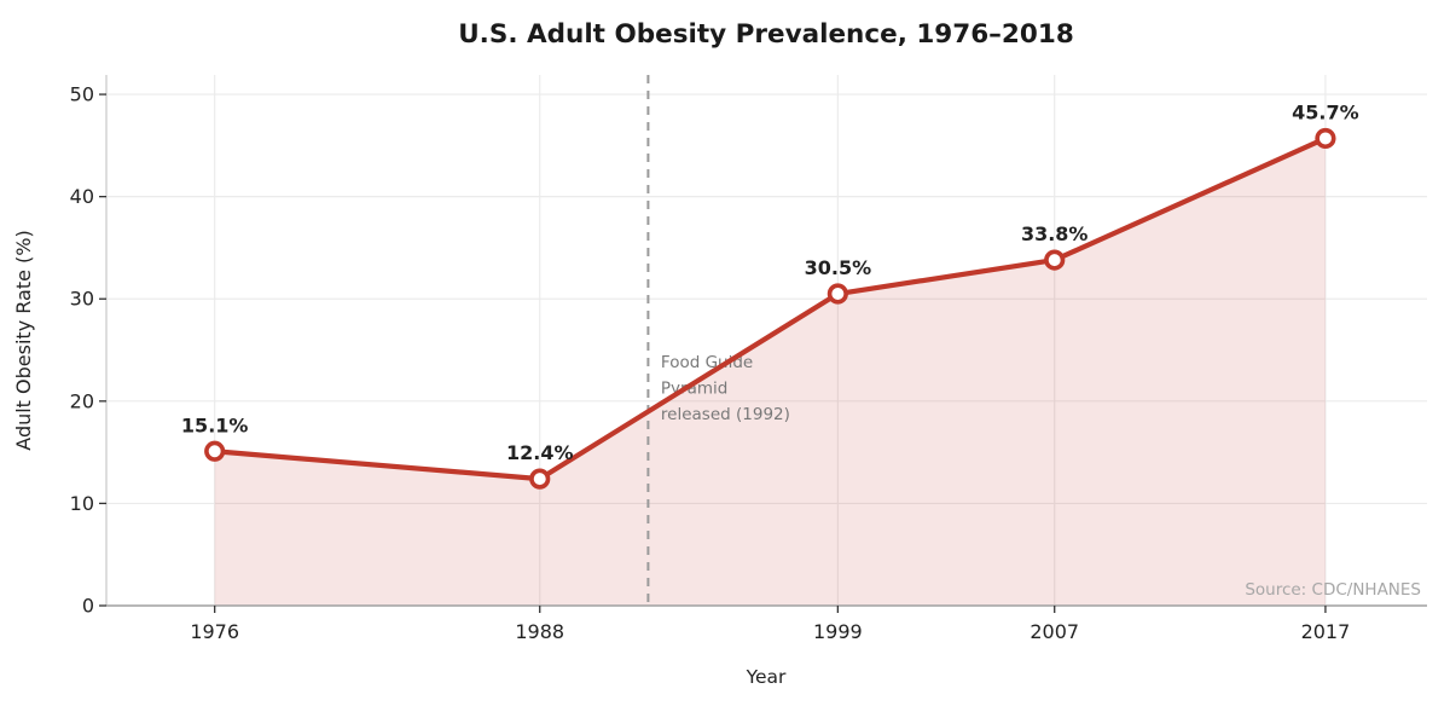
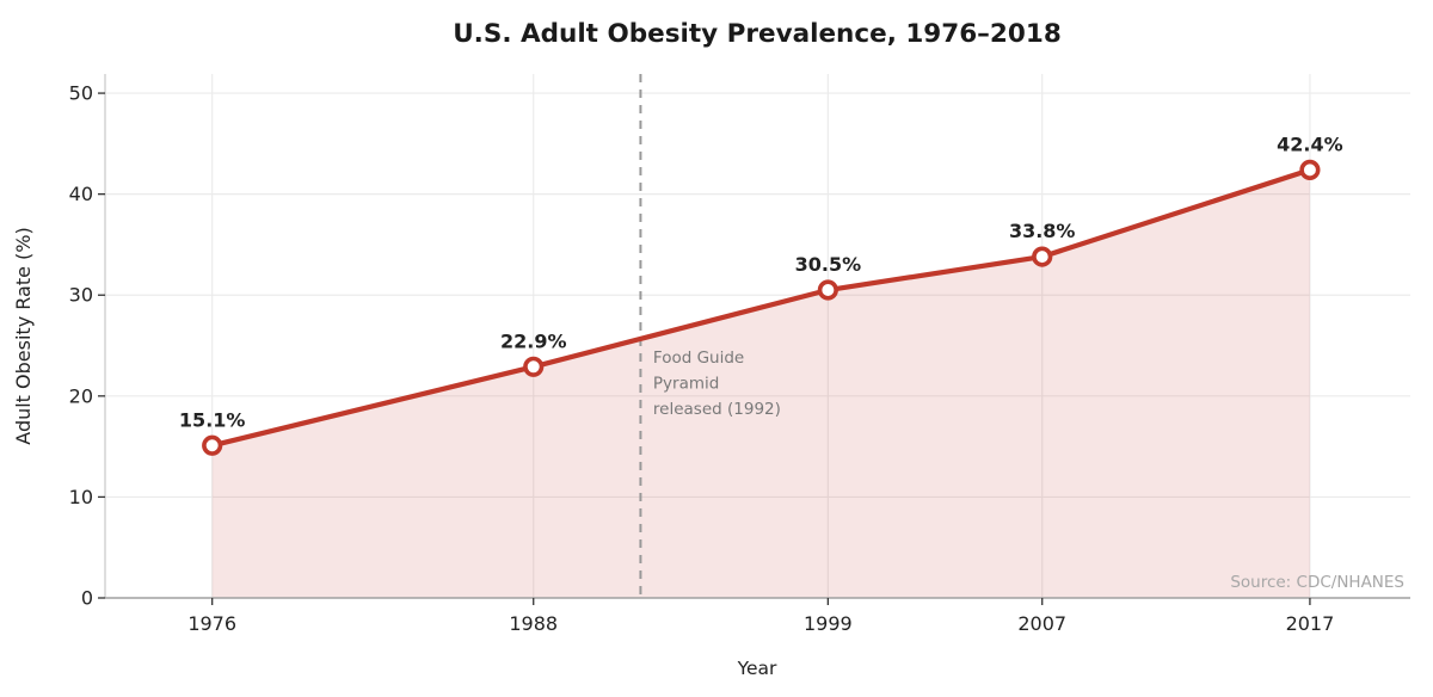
1988: 12.4% -> 22.9%
2017: 45.7% -> 42.4%
